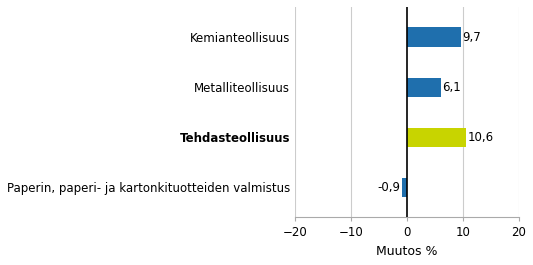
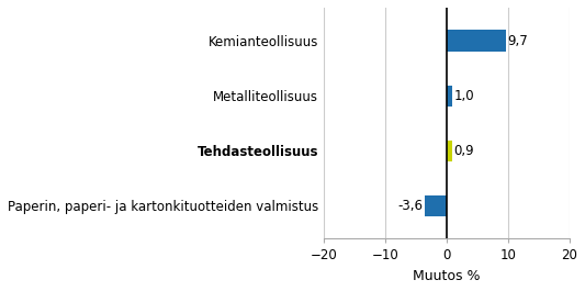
Metalliteollisuus: 6,1 -> 1,0
Tehdasteollisuus: 10,6 -> 0,9
Paperin, paperi- ja kartonkituotteiden valmistus: -0,9 -> -3,6
